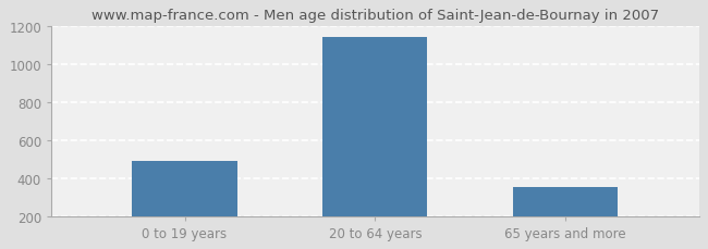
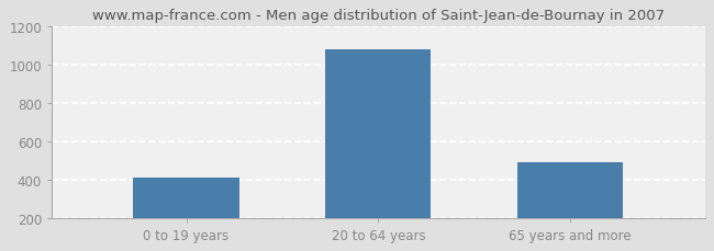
0 to 19 years: 490 -> 410
20 to 64 years: 1140 -> 1080
65 years and more: 360 -> 490
